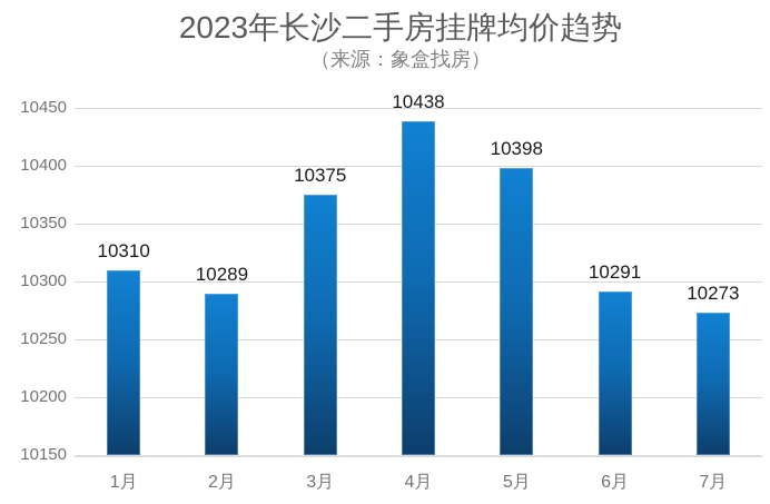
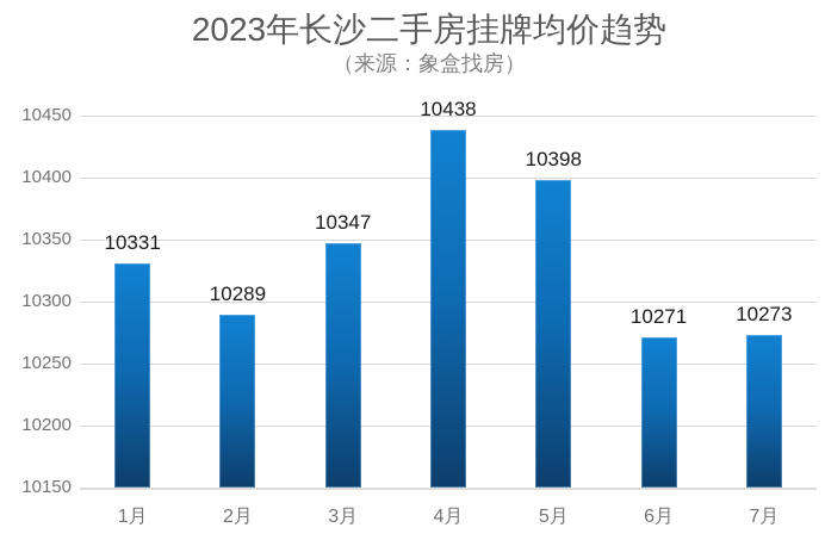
1月: 10310 -> 10331
3月: 10375 -> 10347
6月: 10291 -> 10271
